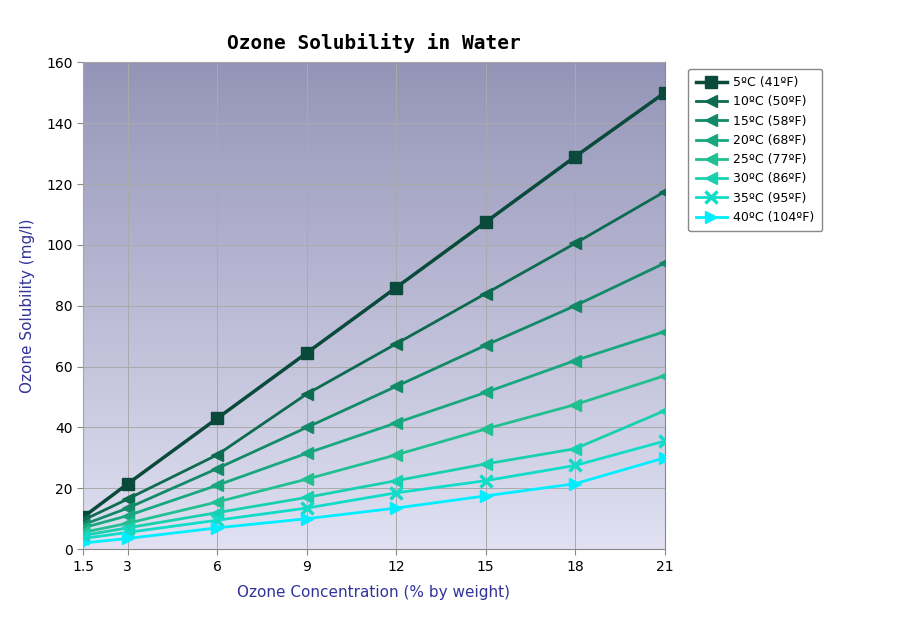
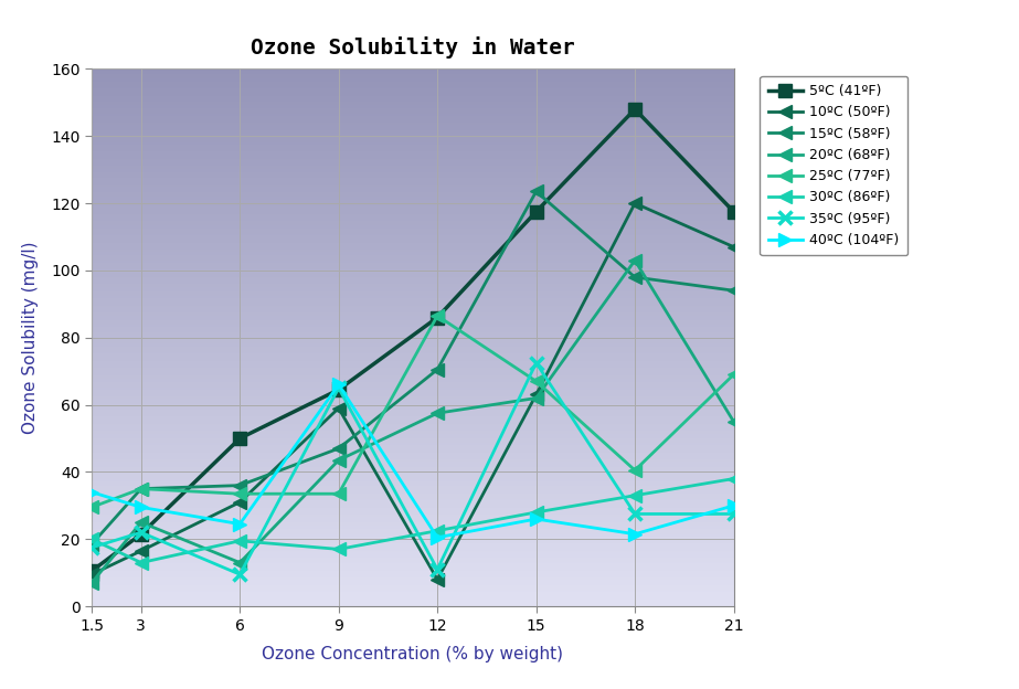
15ºC (58ºF)/1.5: 8.0 -> 18.5
25ºC (77ºF)/1.5: 5.5 -> 29.5
30ºC (86ºF)/1.5: 4.5 -> 20.0
35ºC (95ºF)/1.5: 3.5 -> 17.5
40ºC (104ºF)/1.5: 2.0 -> 34.0
15ºC (58ºF)/3: 13.5 -> 35.0
20ºC (68ºF)/3: 11.0 -> 25.0
25ºC (77ºF)/3: 8.5 -> 35.0
30ºC (86ºF)/3: 7.0 -> 13.0
35ºC (95ºF)/3: 5.5 -> 22.0
40ºC (104ºF)/3: 3.5 -> 29.5
5ºC (41ºF)/6: 43.0 -> 50.0
15ºC (58ºF)/6: 26.5 -> 36.0
20ºC (68ºF)/6: 21.0 -> 13.0
25ºC (77ºF)/6: 15.5 -> 33.5
30ºC (86ºF)/6: 12.0 -> 19.5
40ºC (104ºF)/6: 7.0 -> 24.5
10ºC (50ºF)/9: 51.0 -> 59.0
15ºC (58ºF)/9: 40.0 -> 47.0
20ºC (68ºF)/9: 31.5 -> 43.5
25ºC (77ºF)/9: 23.0 -> 33.5
35ºC (95ºF)/9: 13.5 -> 65.0
40ºC (104ºF)/9: 10.0 -> 66.0
10ºC (50ºF)/12: 67.5 -> 8.0
15ºC (58ºF)/12: 53.5 -> 70.5
20ºC (68ºF)/12: 41.5 -> 57.5
25ºC (77ºF)/12: 31.0 -> 86.5
35ºC (95ºF)/12: 18.5 -> 11.0
40ºC (104ºF)/12: 13.5 -> 20.5
5ºC (41ºF)/15: 107.5 -> 117.5
10ºC (50ºF)/15: 84.0 -> 63.0
15ºC (58ºF)/15: 67.0 -> 123.5
20ºC (68ºF)/15: 51.5 -> 62.0
25ºC (77ºF)/15: 39.5 -> 67.0
35ºC (95ºF)/15: 22.5 -> 72.5
40ºC (104ºF)/15: 17.5 -> 26.0
5ºC (41ºF)/18: 129.0 -> 148.0
10ºC (50ºF)/18: 100.5 -> 120.0
15ºC (58ºF)/18: 80.0 -> 98.0
20ºC (68ºF)/18: 62.0 -> 103.0
25ºC (77ºF)/18: 47.5 -> 40.5
5ºC (41ºF)/21: 150.0 -> 117.5
10ºC (50ºF)/21: 117.5 -> 107.0
20ºC (68ºF)/21: 71.5 -> 55.0
25ºC (77ºF)/21: 57.0 -> 69.0
30ºC (86ºF)/21: 45.5 -> 38.0
35ºC (95ºF)/21: 35.5 -> 27.5
